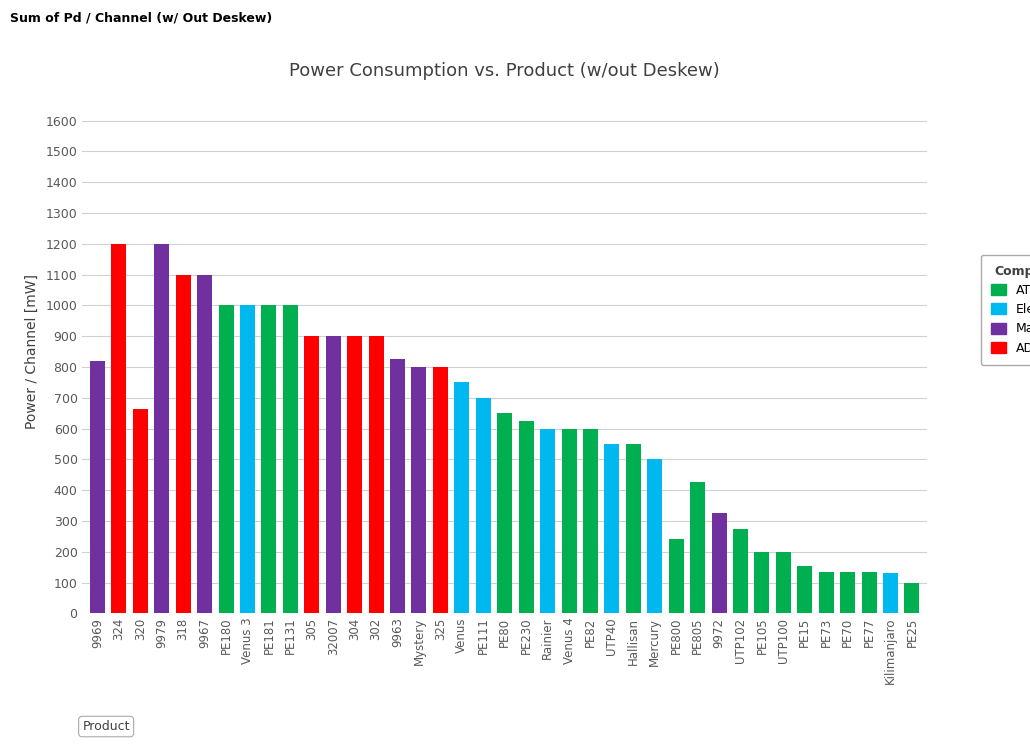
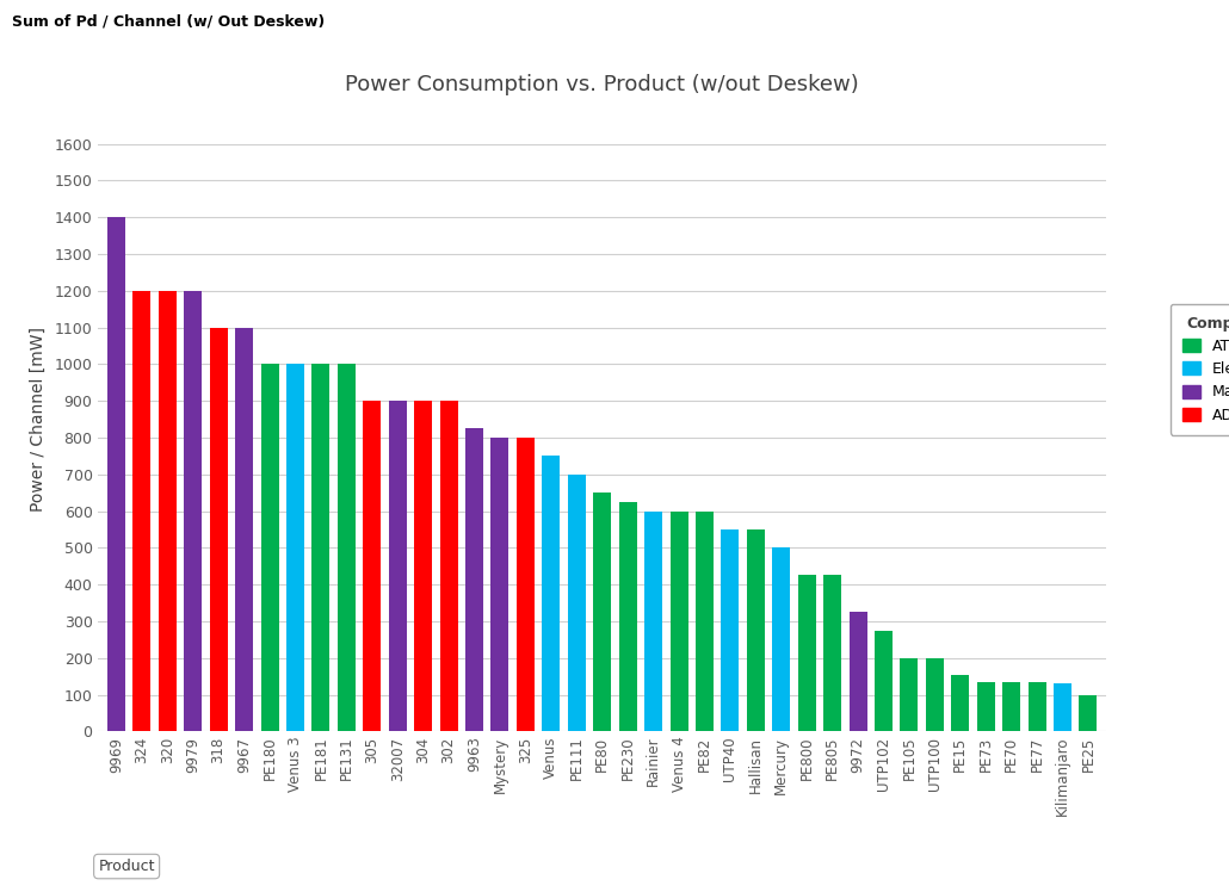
9969: 820 -> 1400
320: 665 -> 1200
PE800: 240 -> 425
